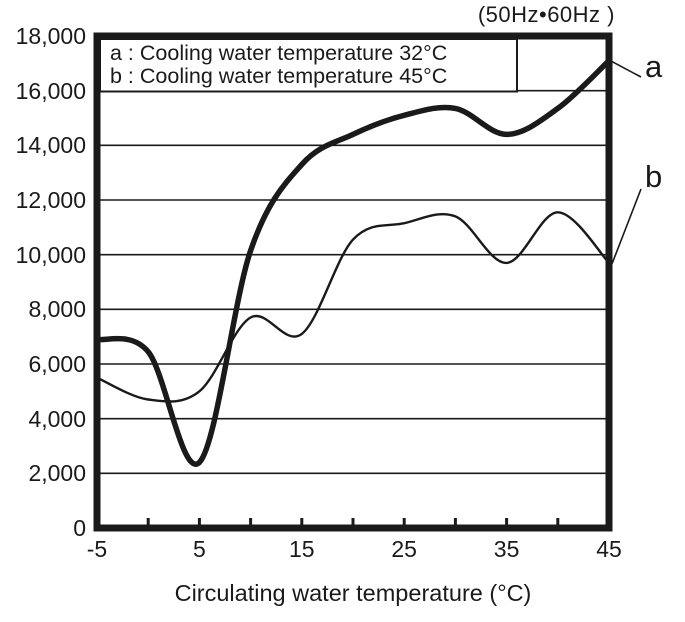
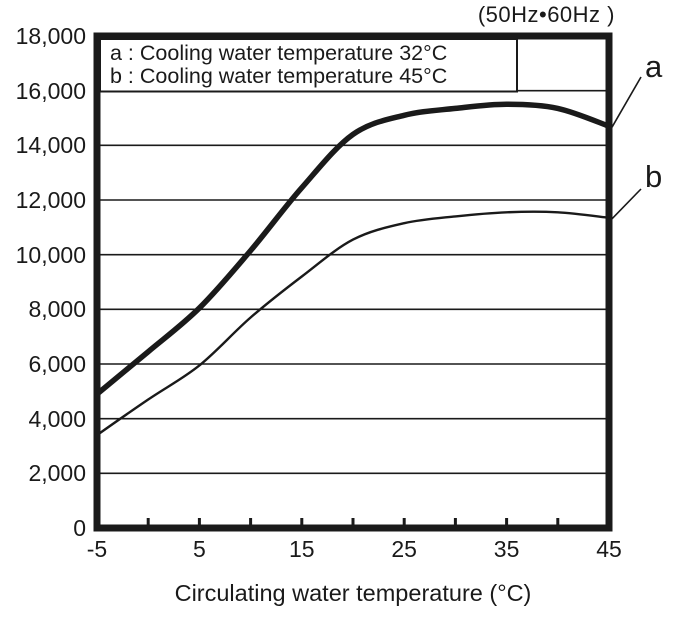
a/-5: 6900 -> 4900
b/-5: 5500 -> 3400
a/5: 2400 -> 8000
b/5: 5000 -> 6000
a/15: 13300 -> 12400
b/15: 7100 -> 9200
a/35: 14400 -> 15500
b/35: 9700 -> 11600
a/45: 17100 -> 14700
b/45: 9700 -> 11400
